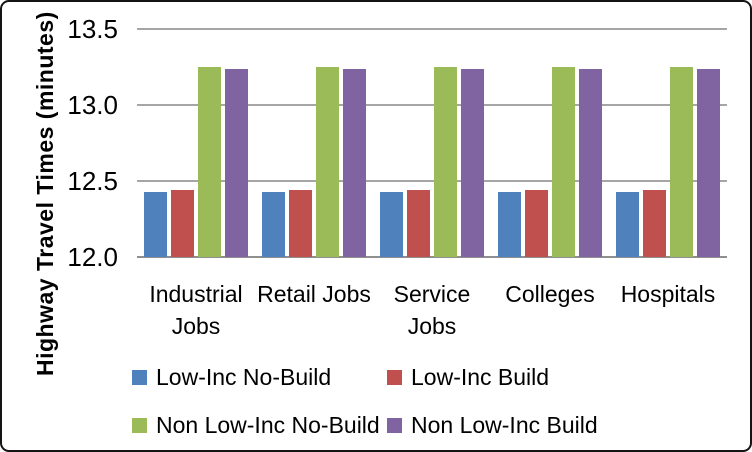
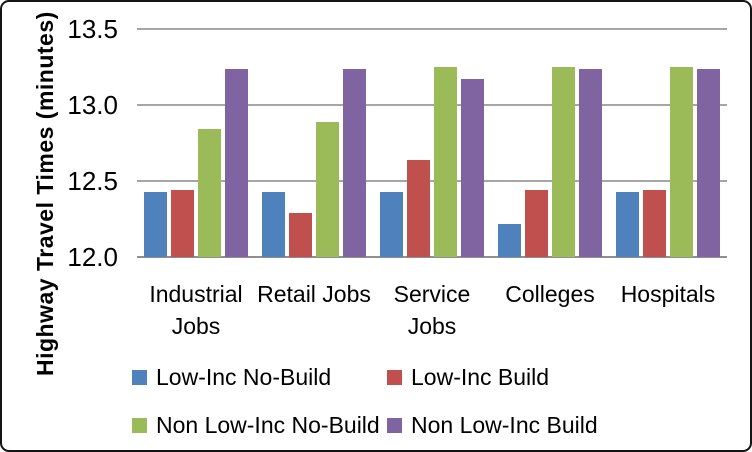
Non Low-Inc No-Build/Industrial Jobs: 13.25 -> 12.84
Low-Inc Build/Retail Jobs: 12.44 -> 12.29
Non Low-Inc No-Build/Retail Jobs: 13.25 -> 12.89
Low-Inc Build/Service Jobs: 12.44 -> 12.64
Non Low-Inc Build/Service Jobs: 13.24 -> 13.17
Low-Inc No-Build/Colleges: 12.43 -> 12.22
